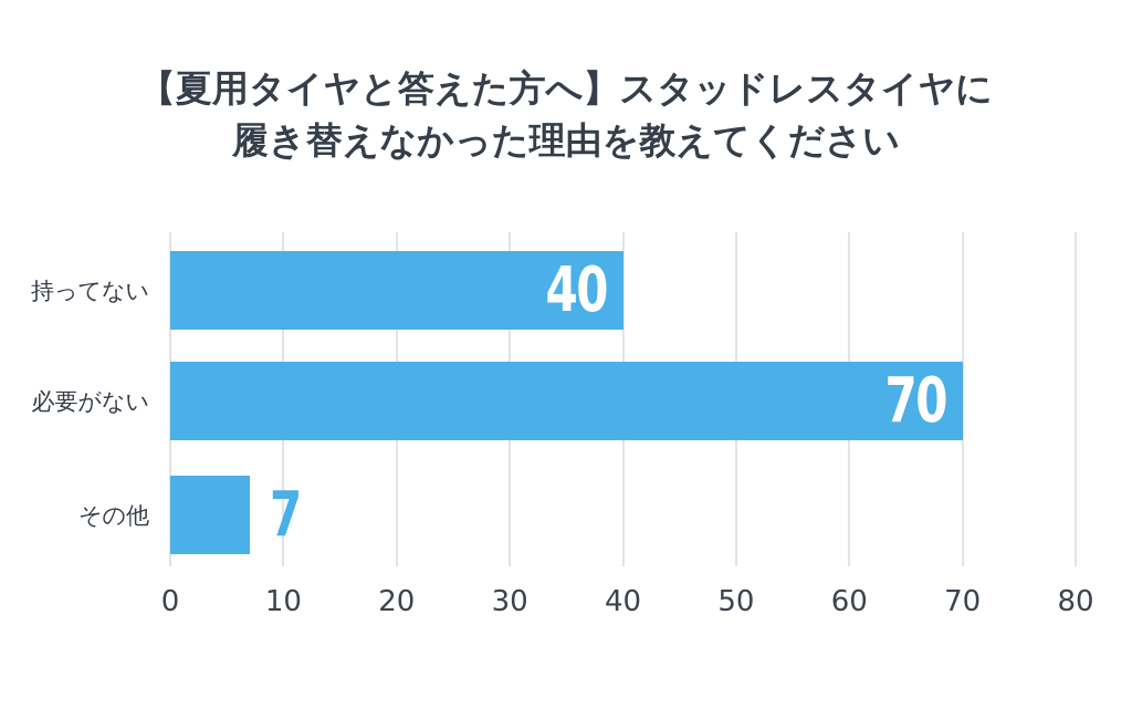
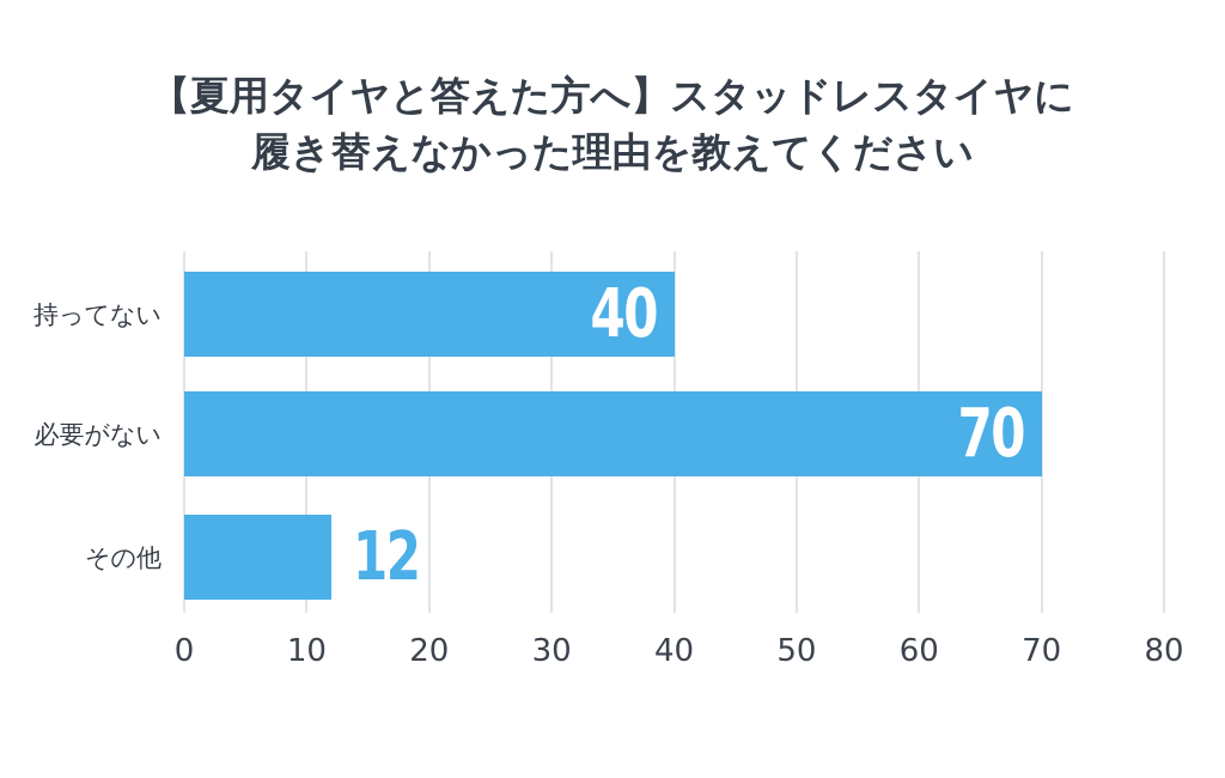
その他: 7 -> 12
